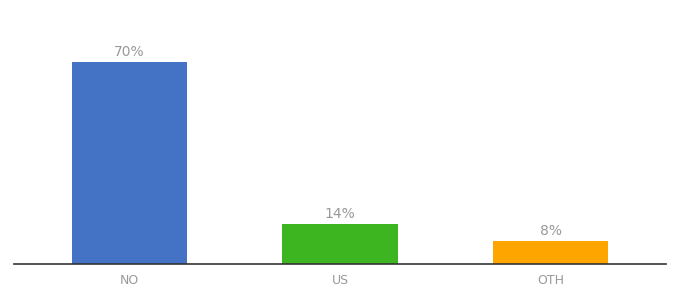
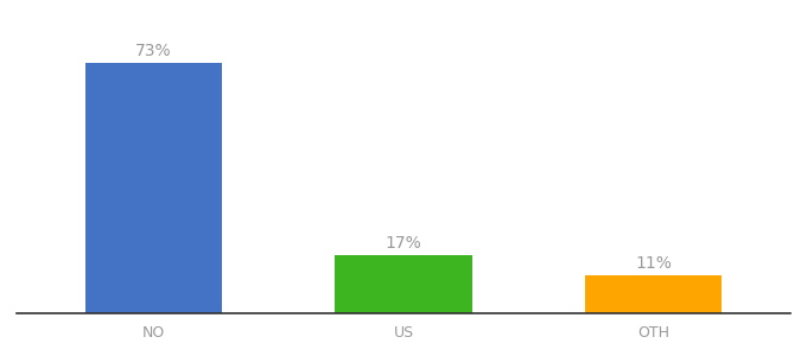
NO: 70% -> 73%
US: 14% -> 17%
OTH: 8% -> 11%
